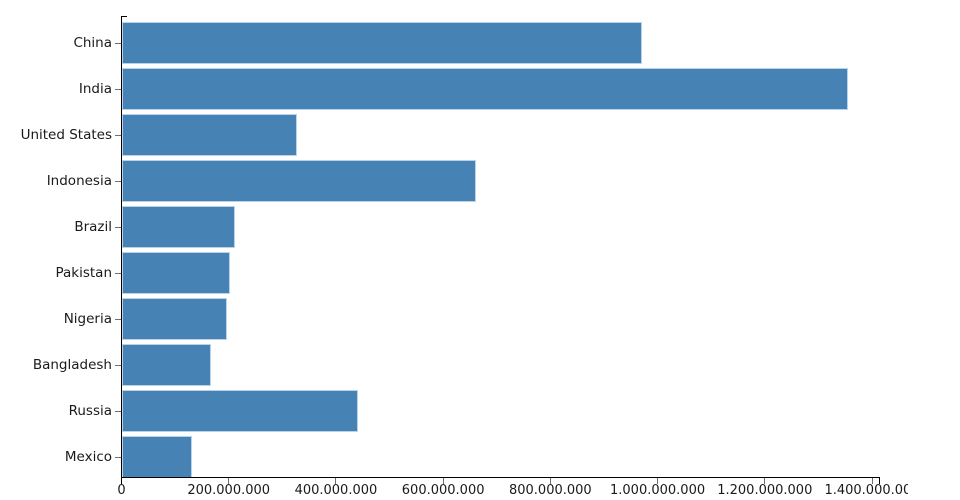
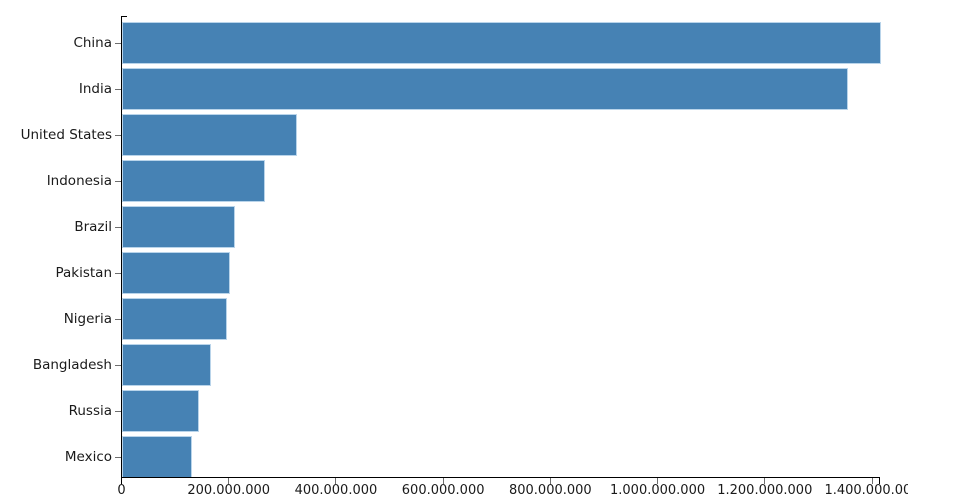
China: 970000000 -> 1420000000
Indonesia: 660000000 -> 270000000
Russia: 440000000 -> 140000000
